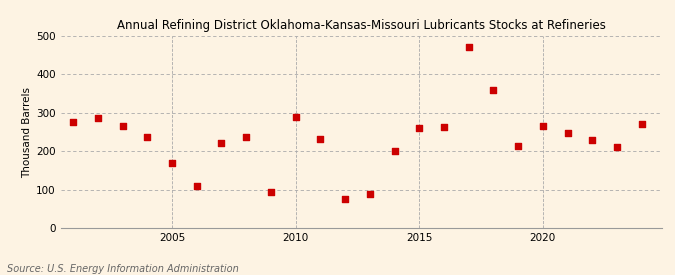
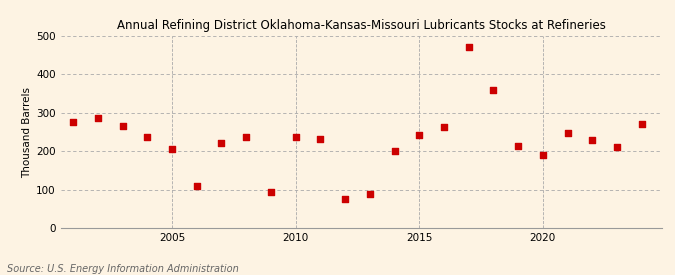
2005: 170 -> 205
2010: 290 -> 237
2015: 260 -> 243
2020: 265 -> 190
